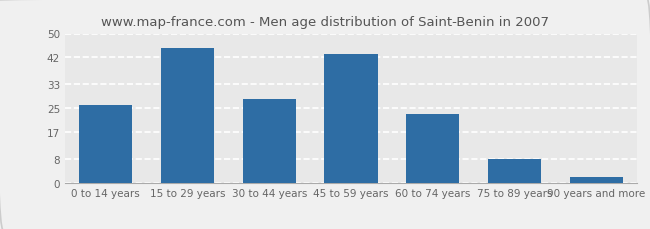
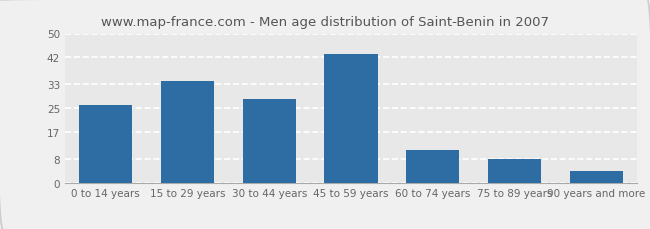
15 to 29 years: 45 -> 34
60 to 74 years: 23 -> 11
90 years and more: 2 -> 4
